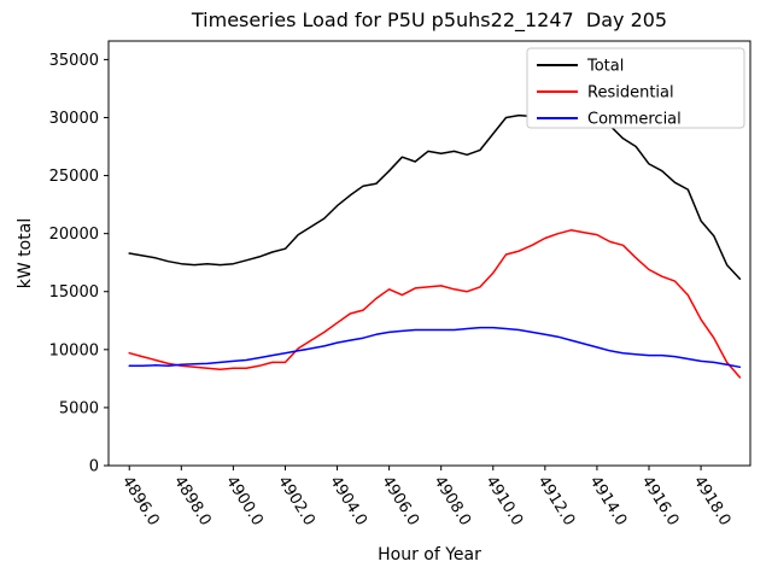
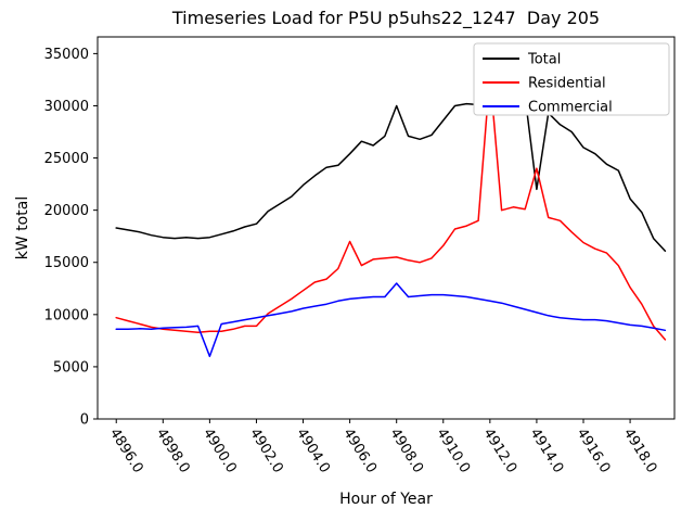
Commercial/4900.0: 9000 -> 6000
Residential/4906.0: 15000 -> 17000
Total/4908.0: 27000 -> 30000
Commercial/4908.0: 12000 -> 13000
Total/4912.0: 30000 -> 32000
Residential/4912.0: 20000 -> 33000
Total/4914.0: 30000 -> 22000
Residential/4914.0: 20000 -> 24000
